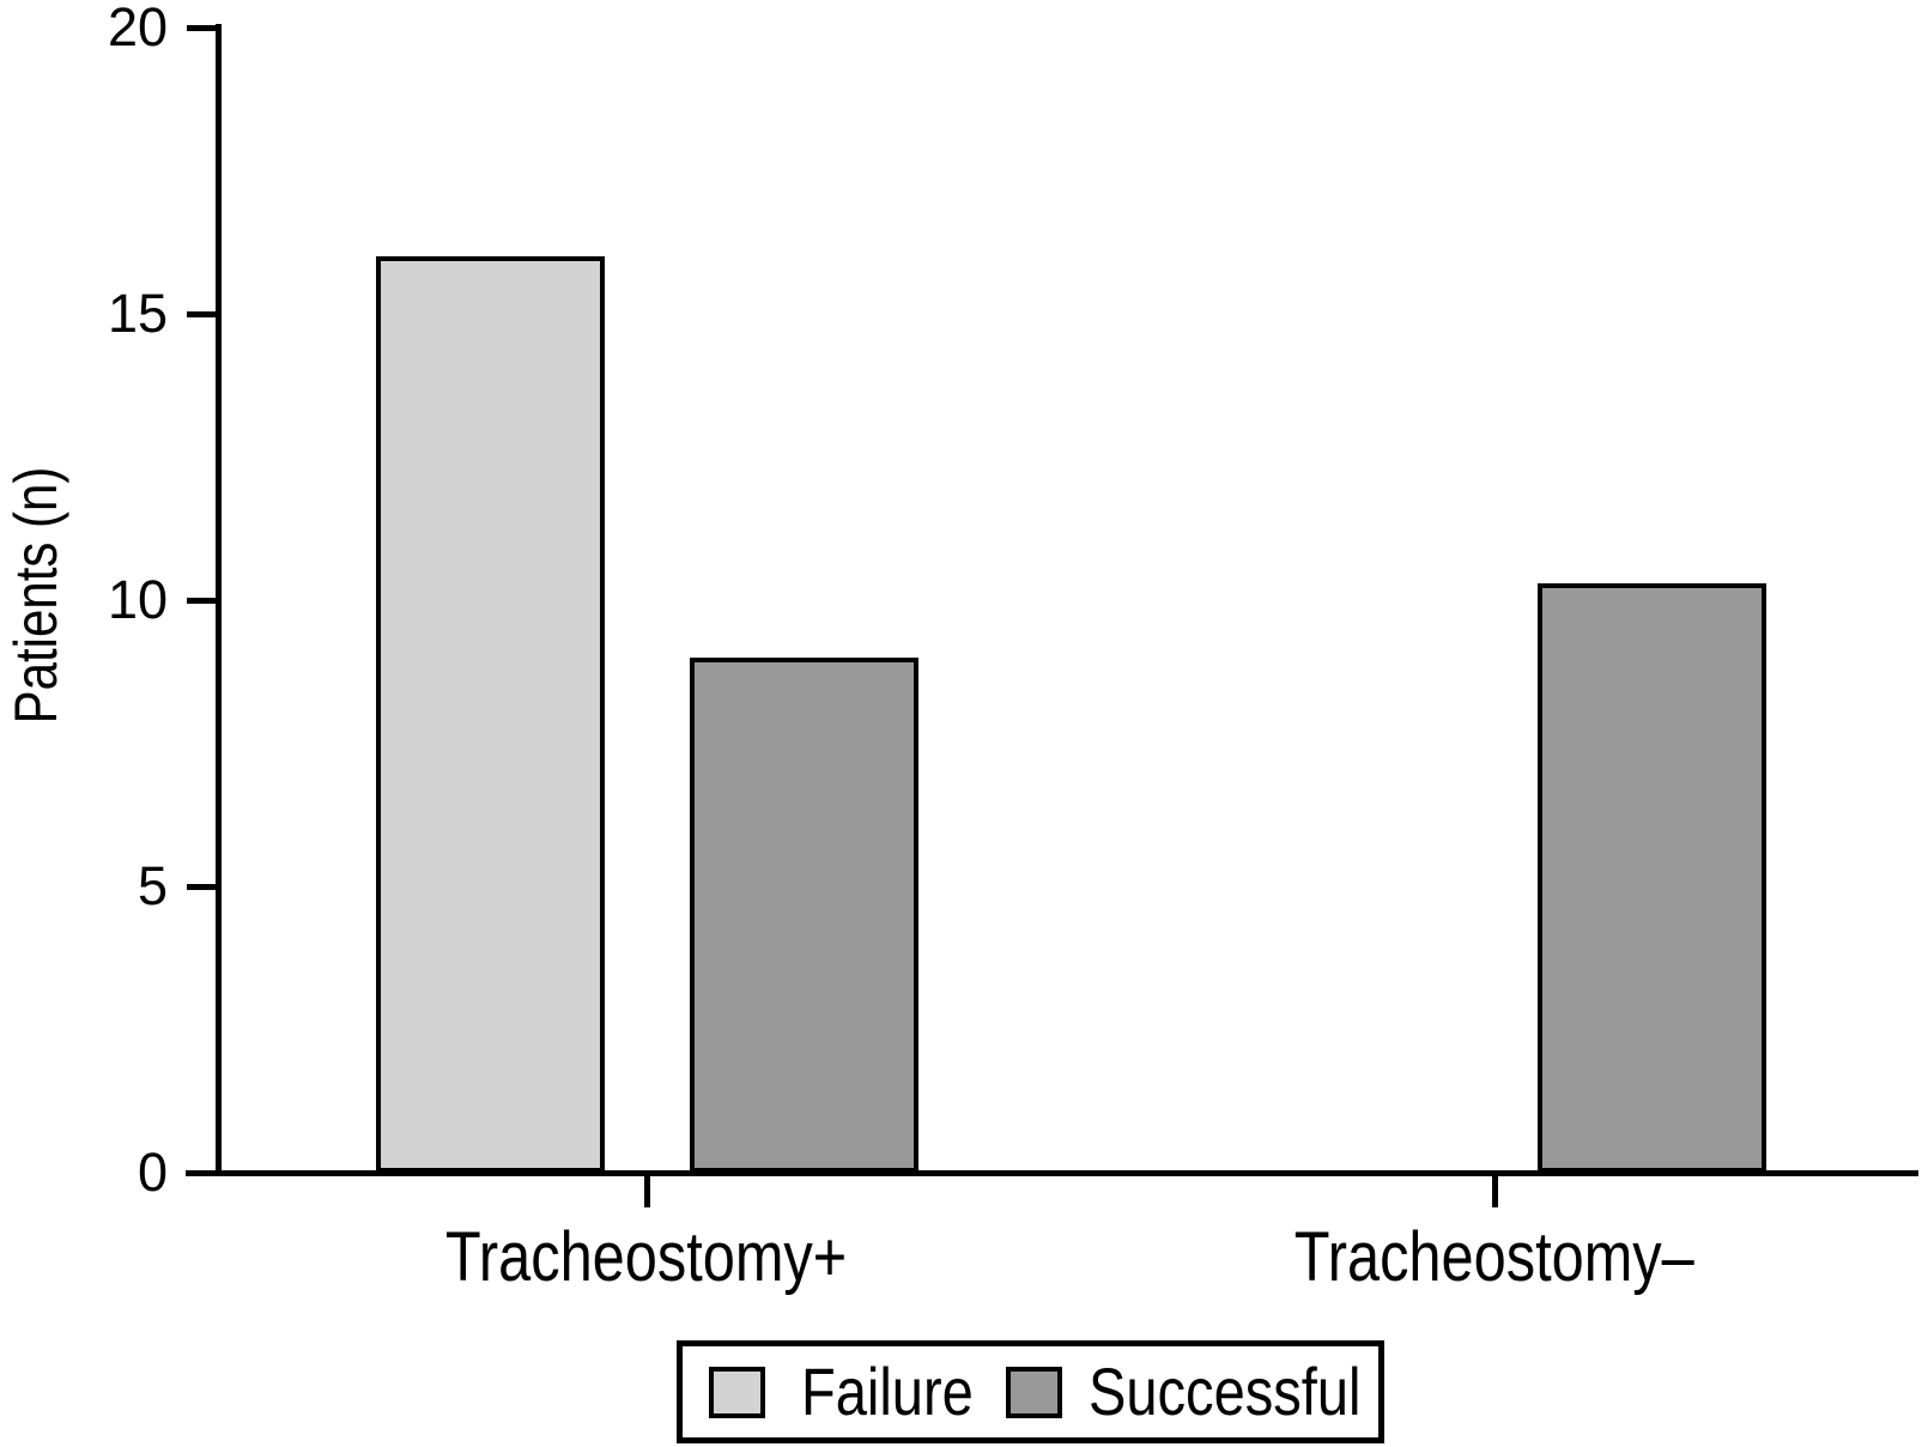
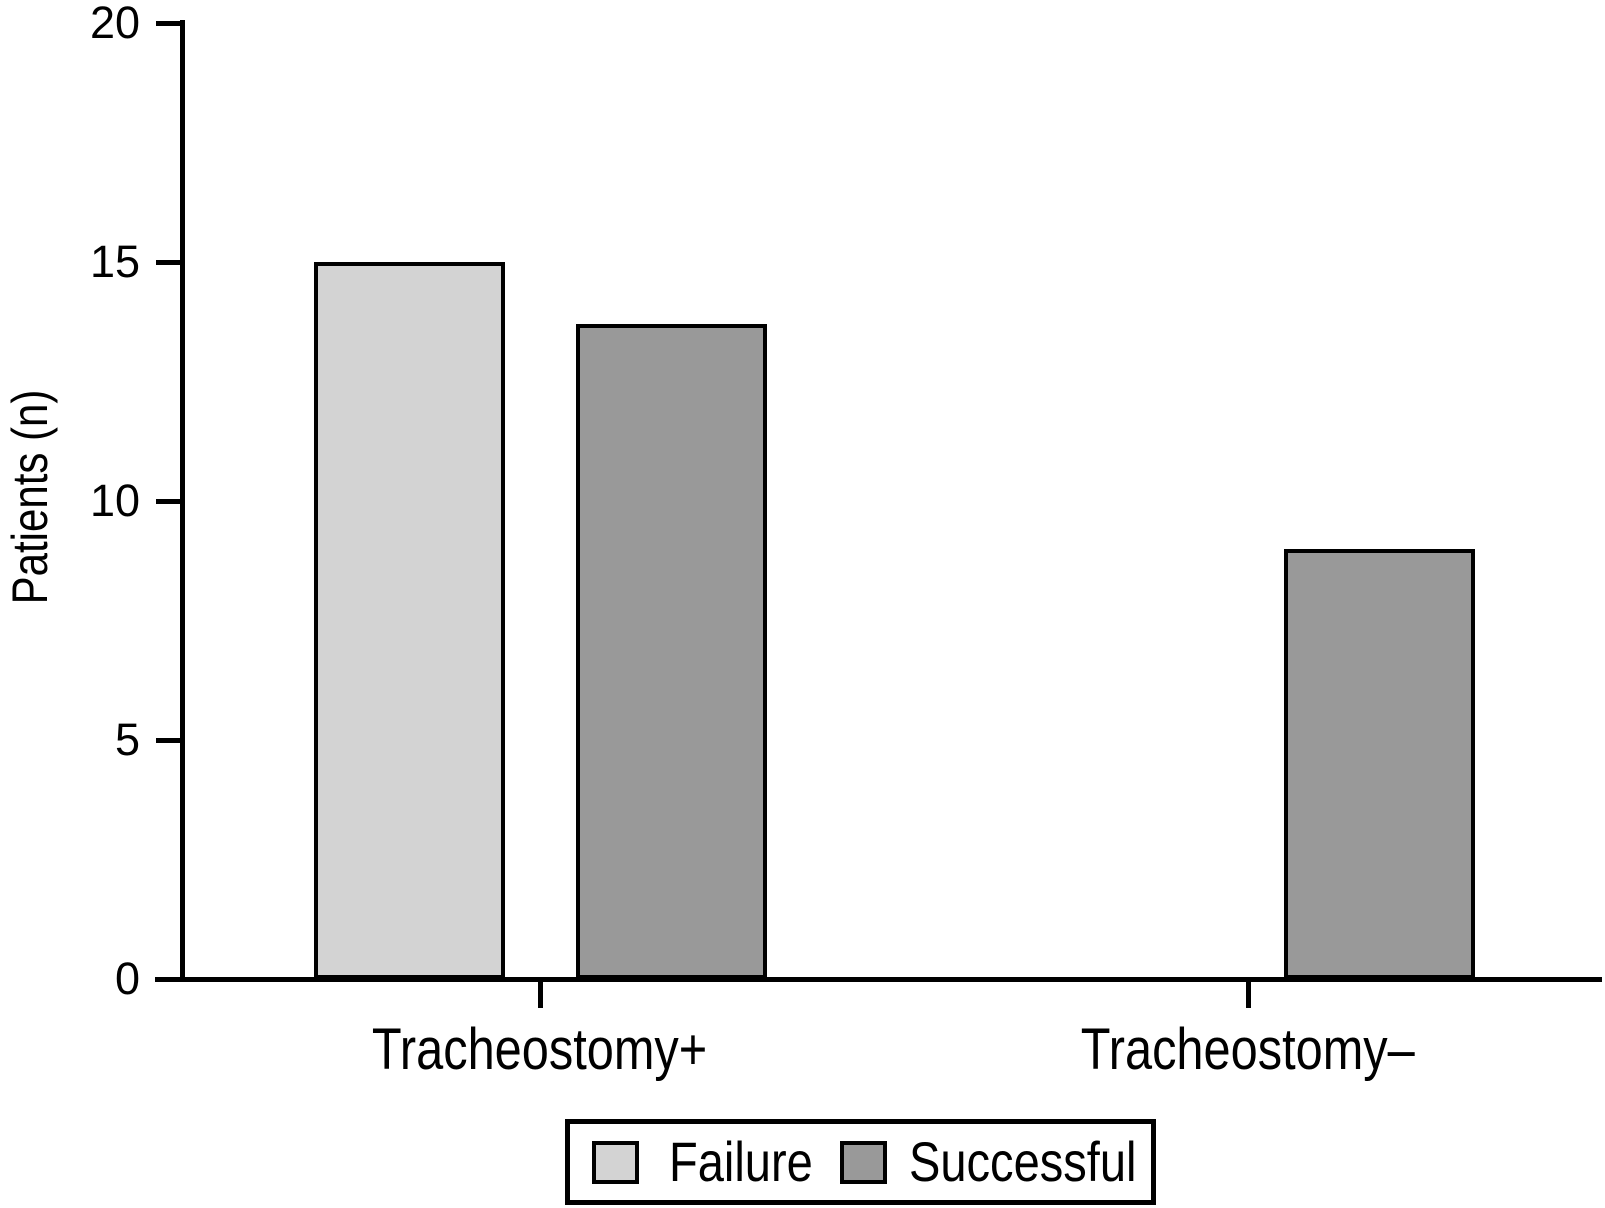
Failure/Tracheostomy+: 16 -> 15
Successful/Tracheostomy+: 9.0 -> 13.7
Successful/Tracheostomy–: 10.3 -> 9.0
